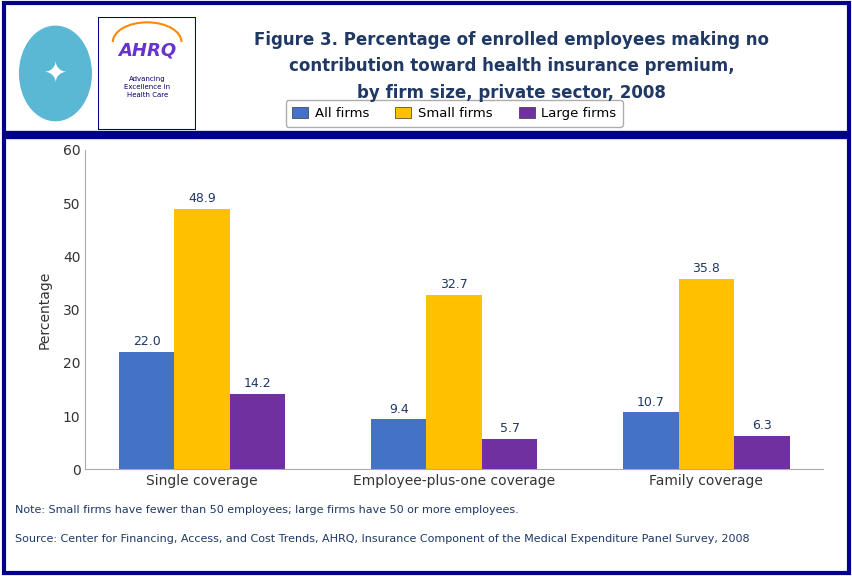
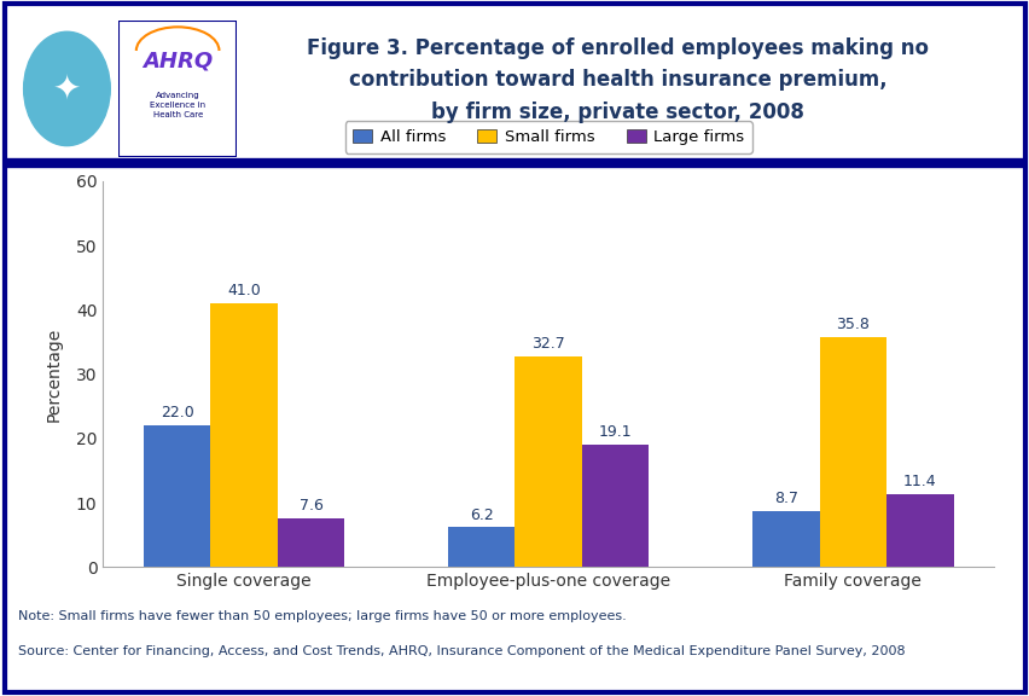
Small firms/Single coverage: 48.9 -> 41.0
Large firms/Single coverage: 14.2 -> 7.6
All firms/Employee-plus-one coverage: 9.4 -> 6.2
Large firms/Employee-plus-one coverage: 5.7 -> 19.1
All firms/Family coverage: 10.7 -> 8.7
Large firms/Family coverage: 6.3 -> 11.4
